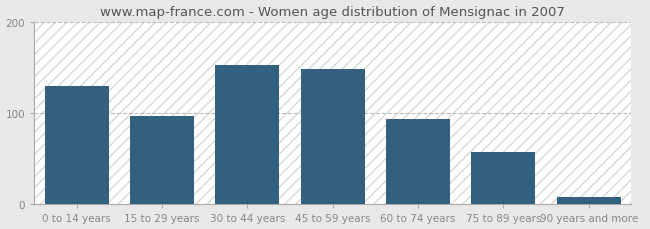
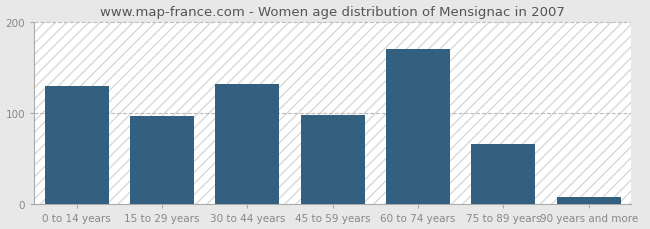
30 to 44 years: 152 -> 132
45 to 59 years: 148 -> 98
60 to 74 years: 93 -> 170
75 to 89 years: 57 -> 66
